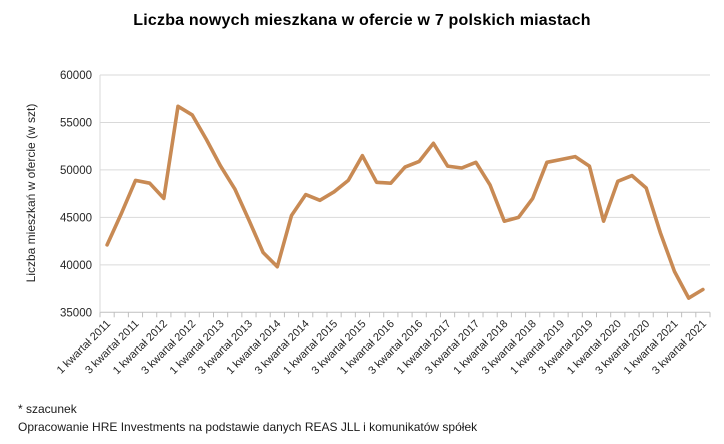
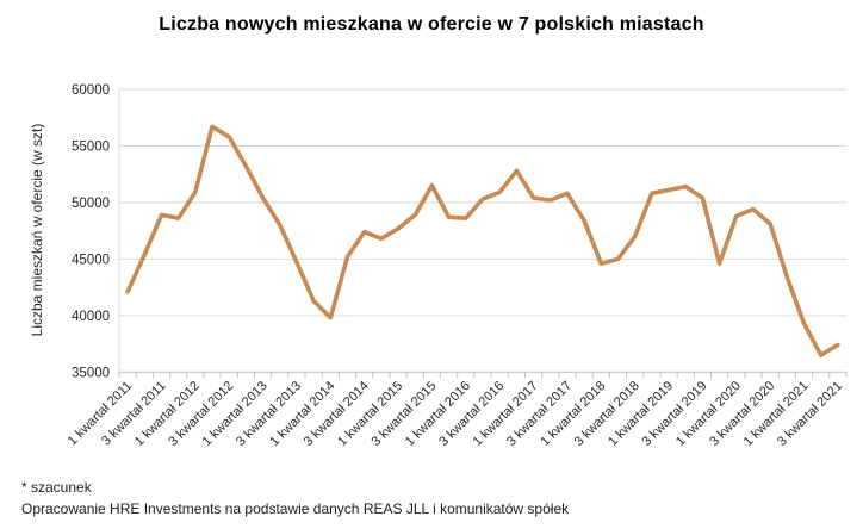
1 kwartał 2012: 47000 -> 51000
